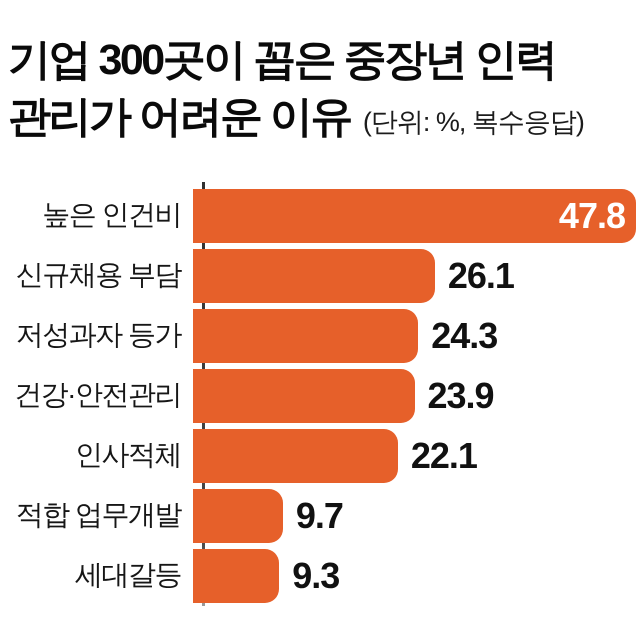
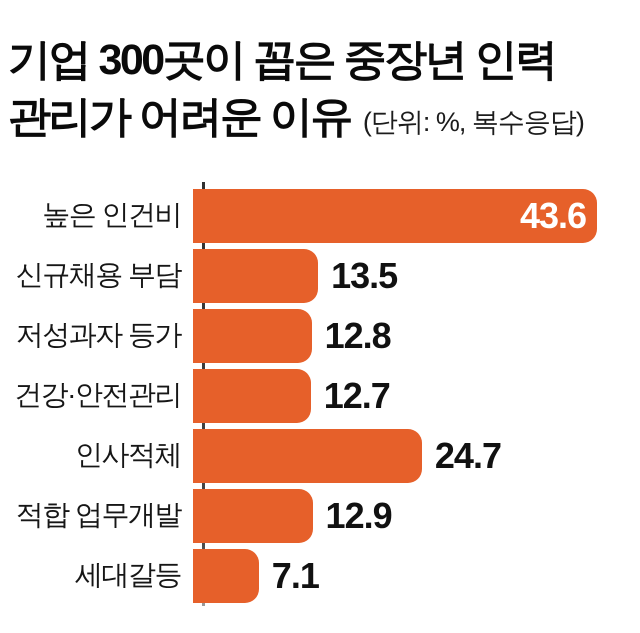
높은 인건비: 47.8 -> 43.6
신규채용 부담: 26.1 -> 13.5
저성과자 등가: 24.3 -> 12.8
건강·안전관리: 23.9 -> 12.7
인사적체: 22.1 -> 24.7
적합 업무개발: 9.7 -> 12.9
세대갈등: 9.3 -> 7.1
